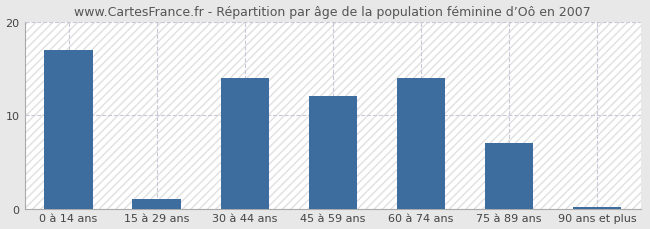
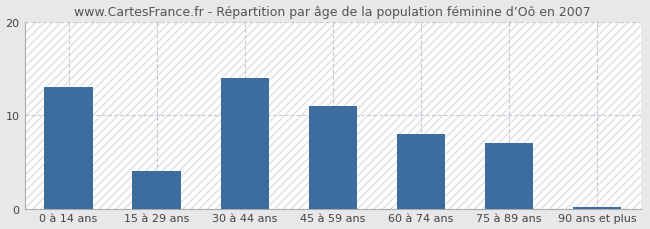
0 à 14 ans: 17.0 -> 13.0
15 à 29 ans: 1.0 -> 4.0
45 à 59 ans: 12.0 -> 11.0
60 à 74 ans: 14.0 -> 8.0
